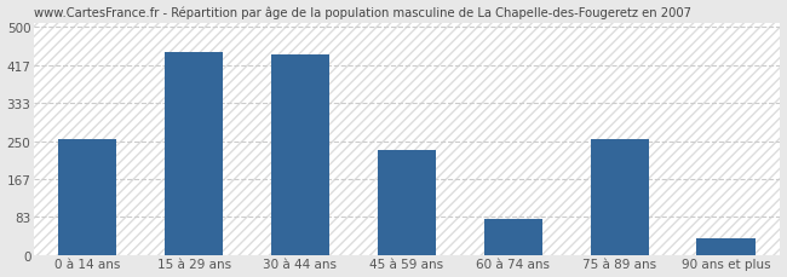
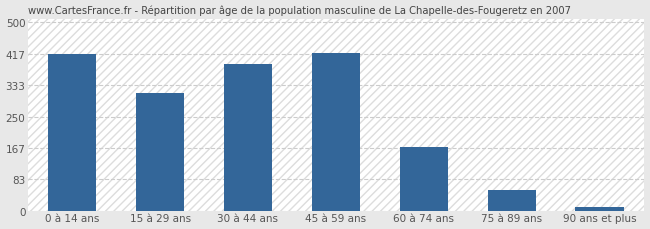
0 à 14 ans: 255 -> 417
15 à 29 ans: 445 -> 313
30 à 44 ans: 440 -> 390
45 à 59 ans: 230 -> 420
60 à 74 ans: 80 -> 168
75 à 89 ans: 255 -> 55
90 ans et plus: 35 -> 10
